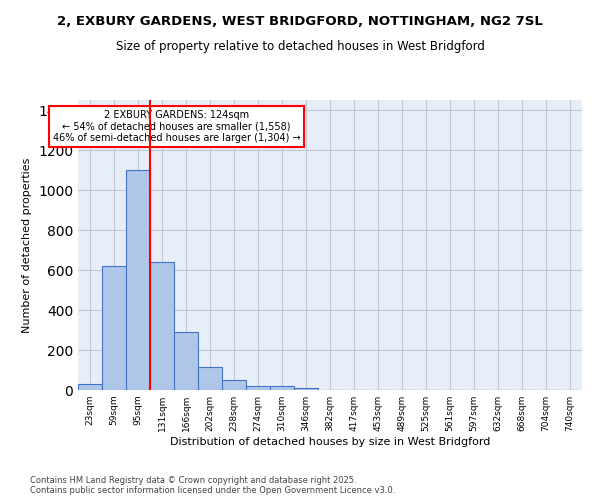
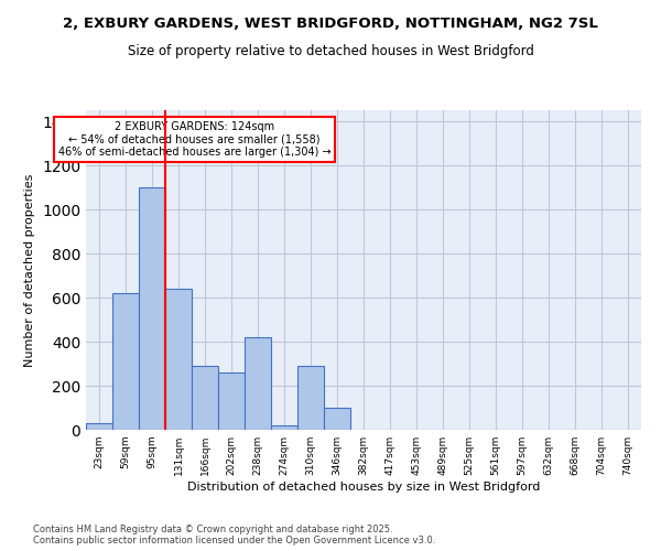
202sqm: 120 -> 260
238sqm: 50 -> 420
310sqm: 20 -> 290
346sqm: 10 -> 100
